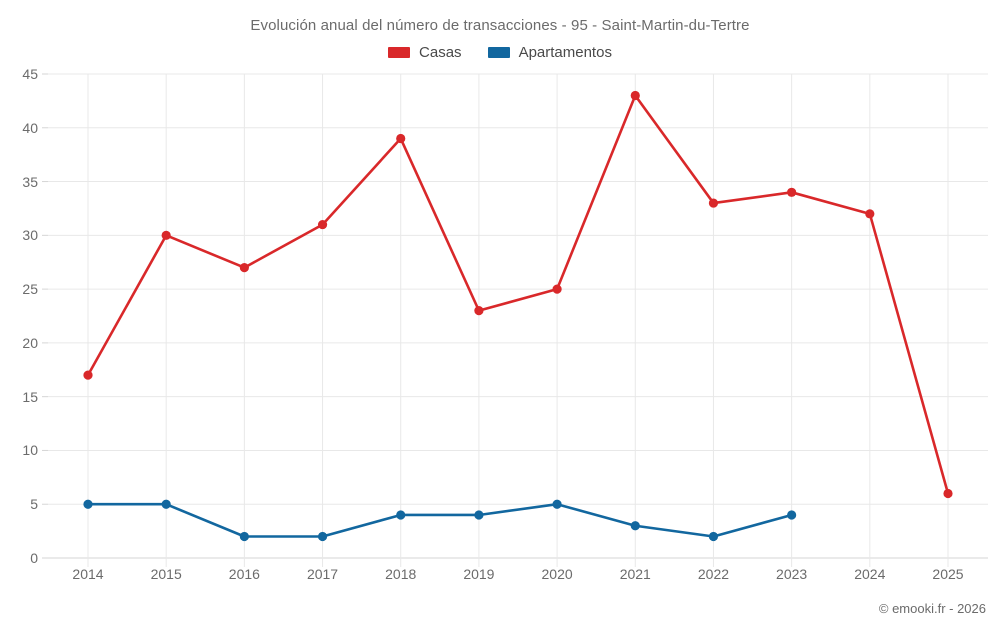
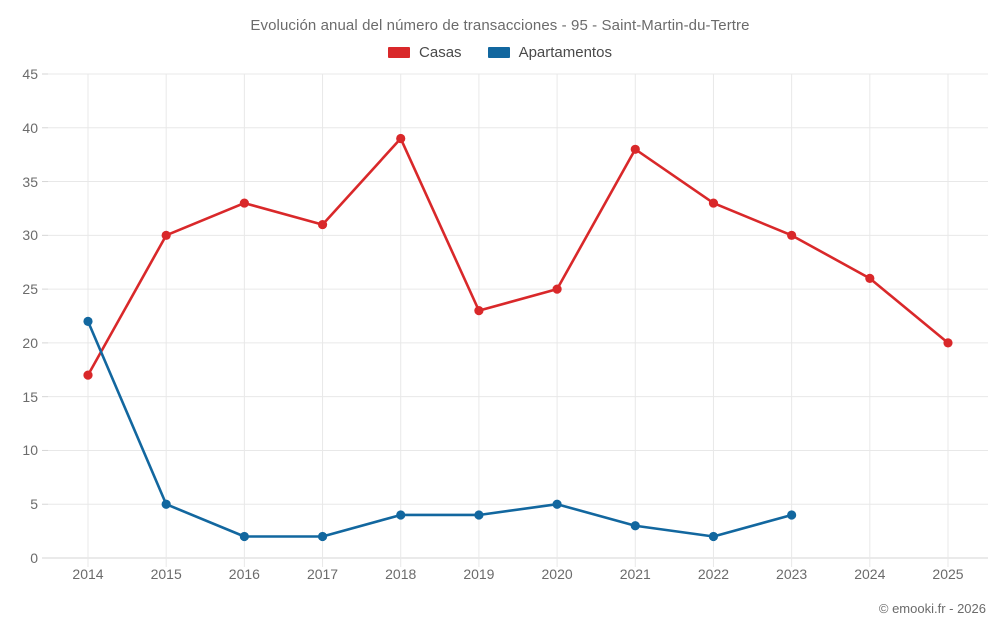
Apartamentos/2014: 5 -> 22
Casas/2016: 27 -> 33
Casas/2021: 43 -> 38
Casas/2023: 34 -> 30
Casas/2024: 32 -> 26
Casas/2025: 6 -> 20
